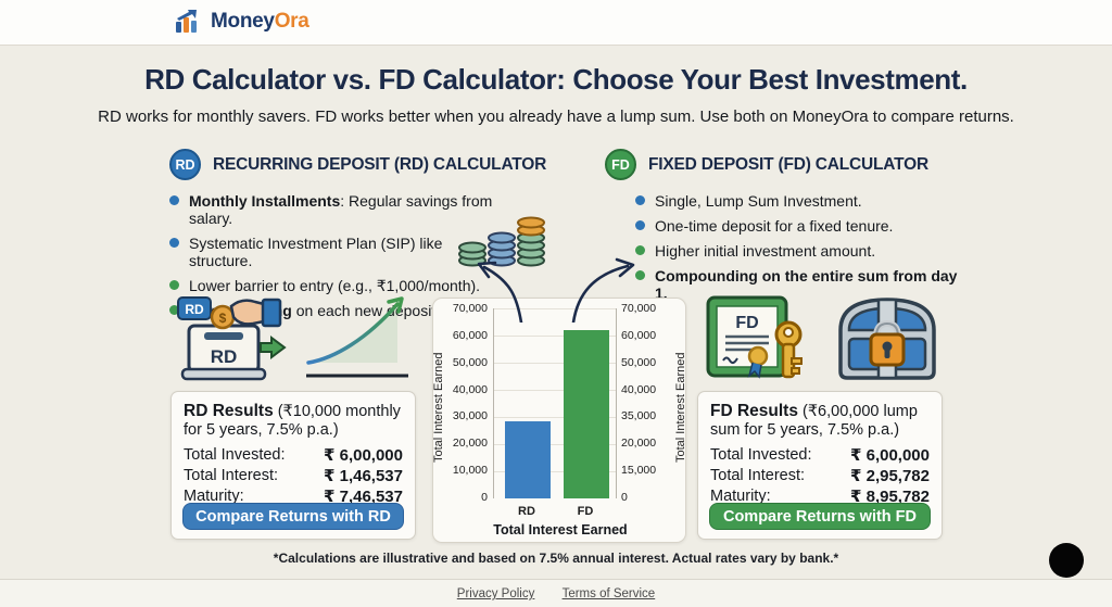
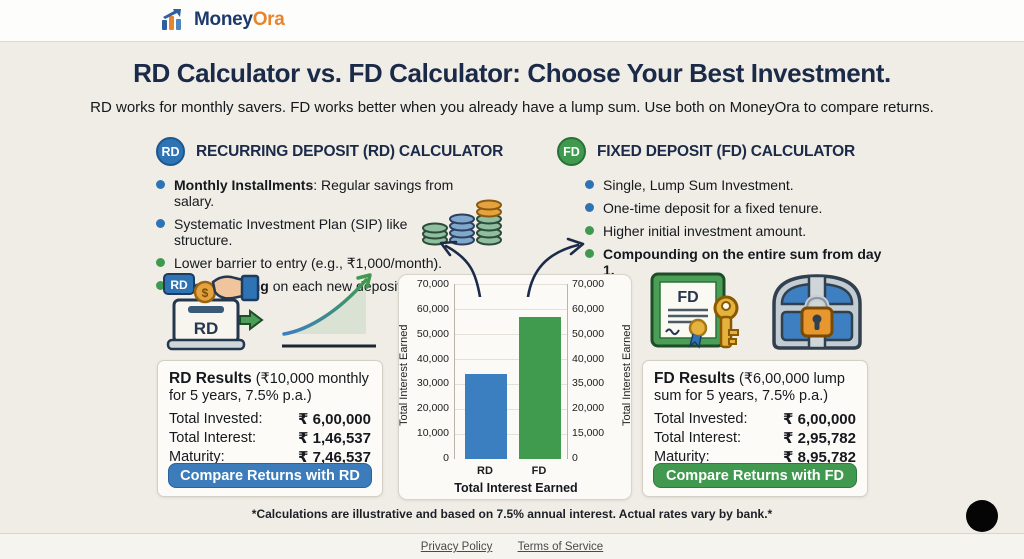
RD: 28000 -> 34000
FD: 62000 -> 57000
